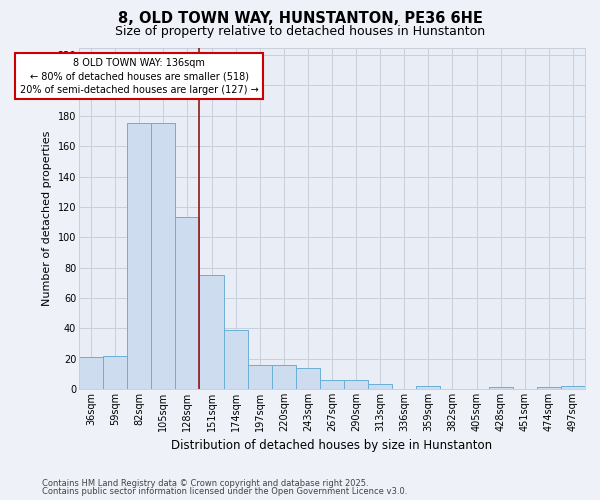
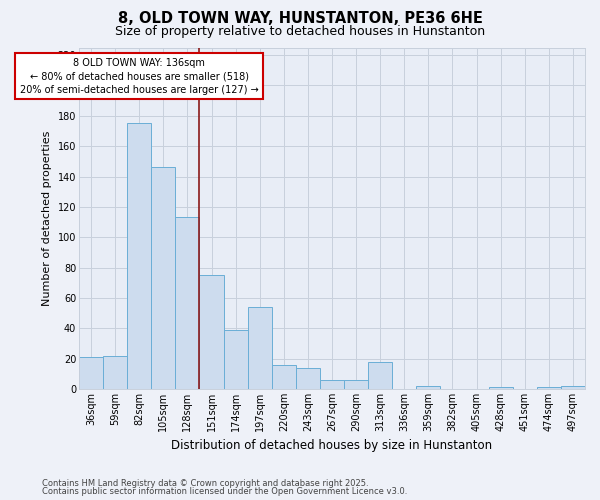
105sqm: 175 -> 146
197sqm: 16 -> 54
313sqm: 3 -> 18
